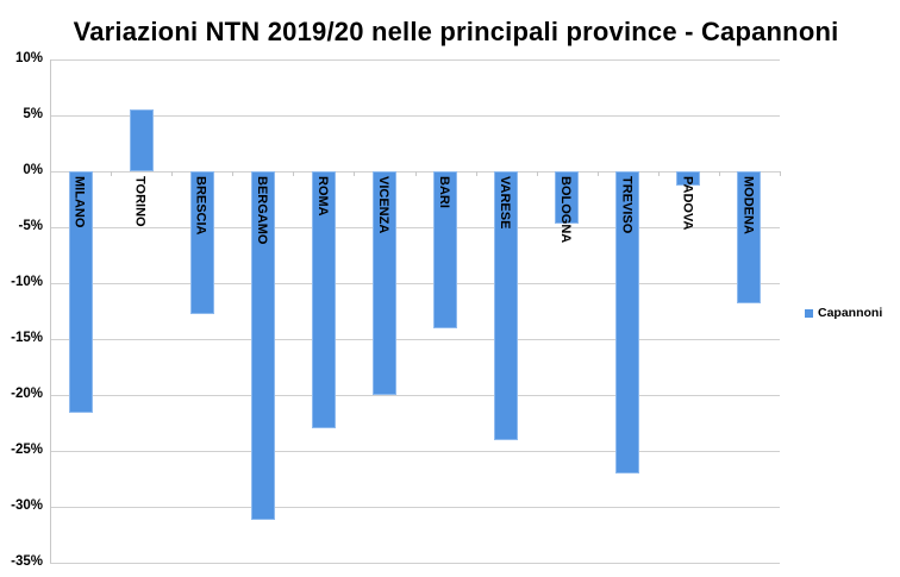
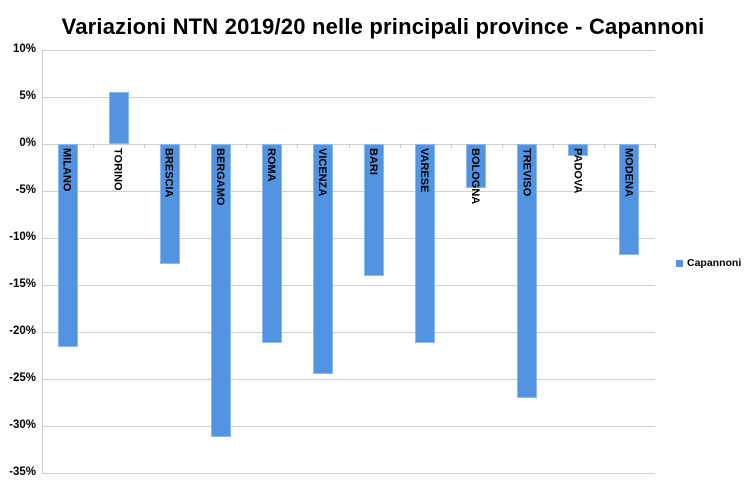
ROMA: -23% -> -21%
VICENZA: -20% -> -24%
VARESE: -24% -> -21%
